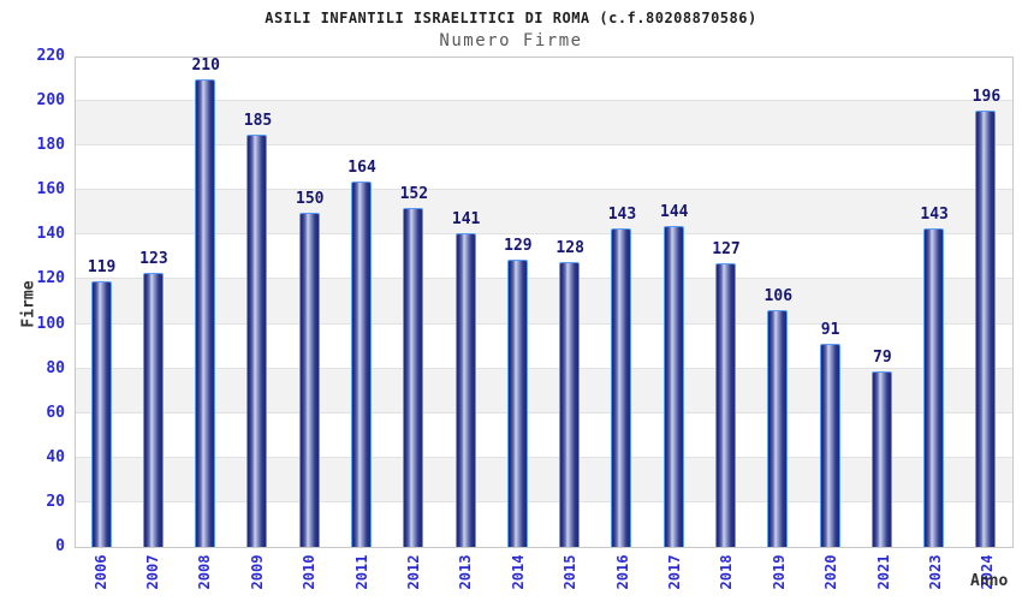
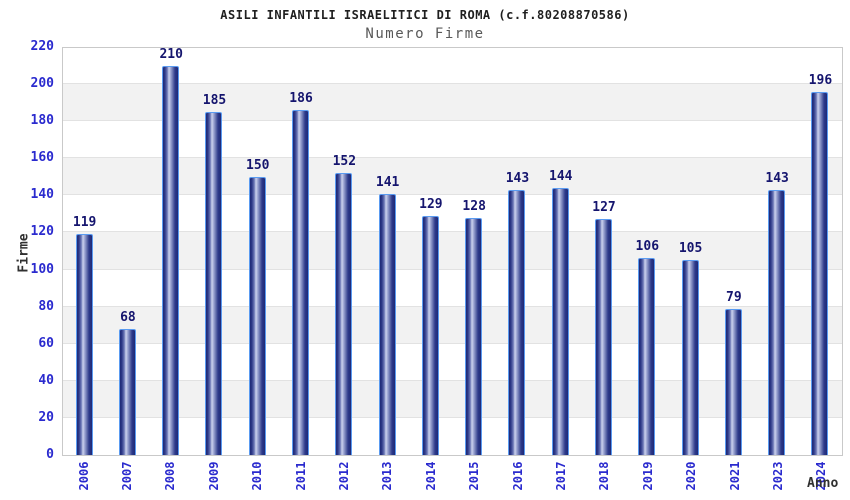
2007: 123 -> 68
2011: 164 -> 186
2020: 91 -> 105
